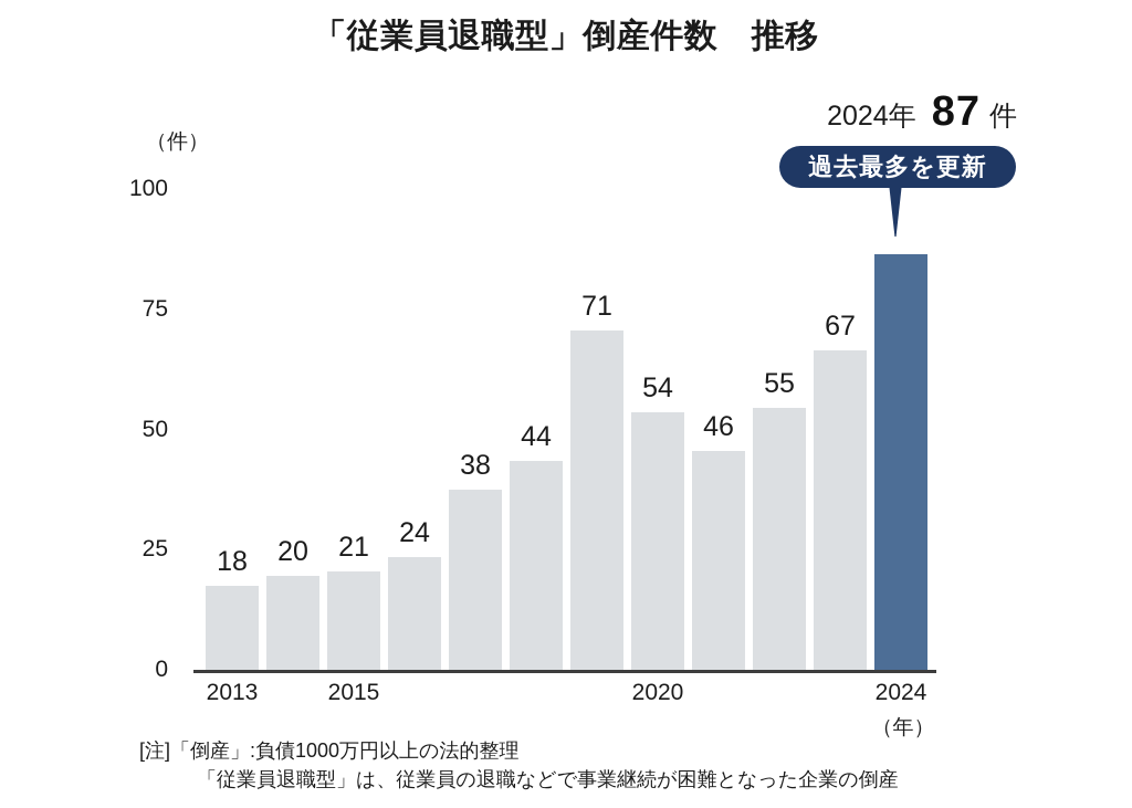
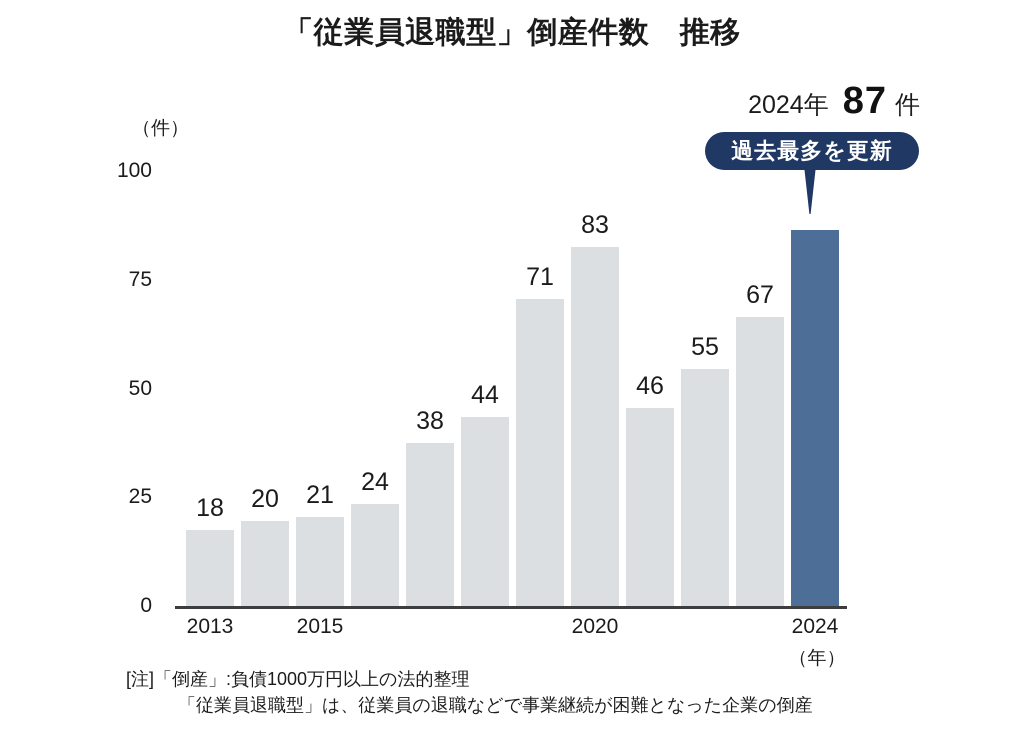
2020: 54 -> 83
